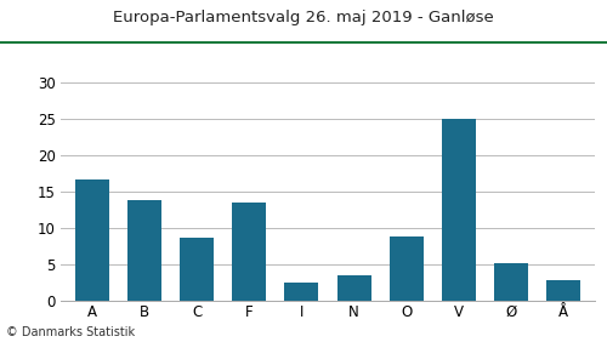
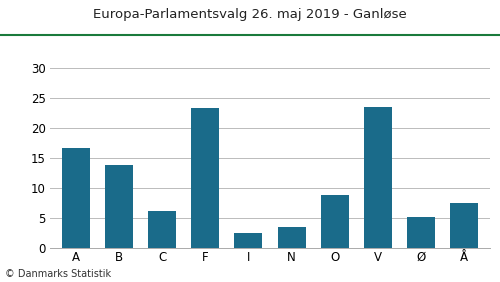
C: 8.7 -> 6.2
F: 13.5 -> 23.4
V: 25.0 -> 23.6
Å: 2.9 -> 7.6
